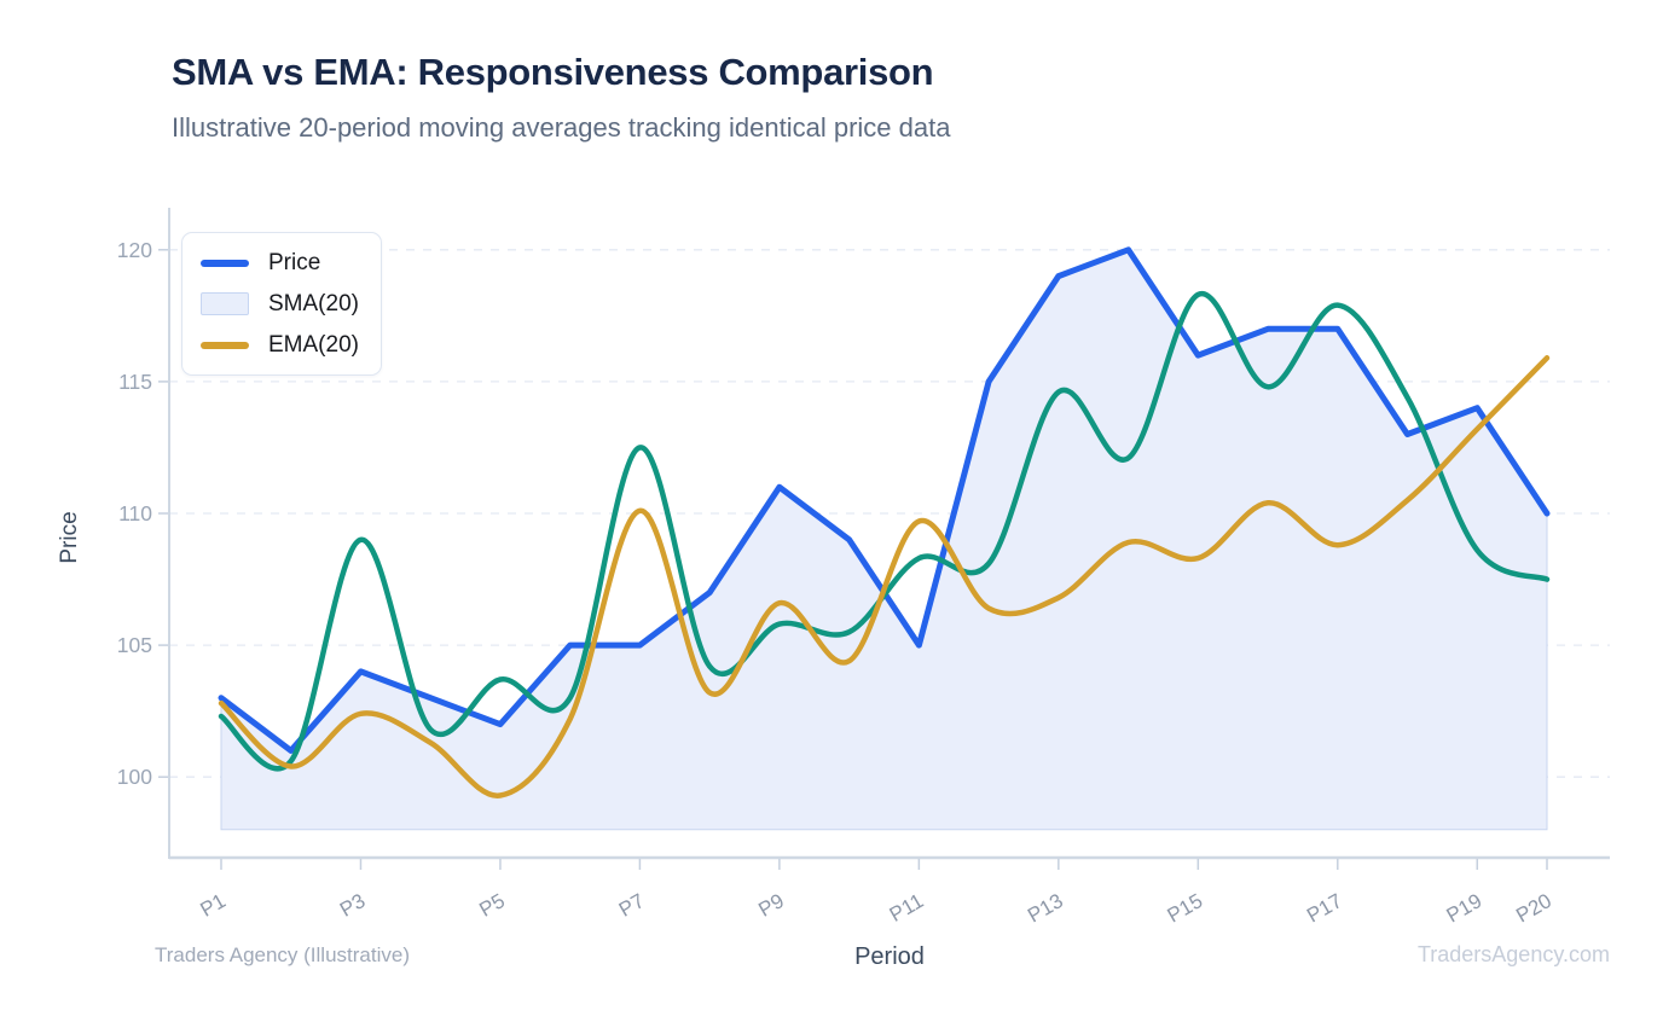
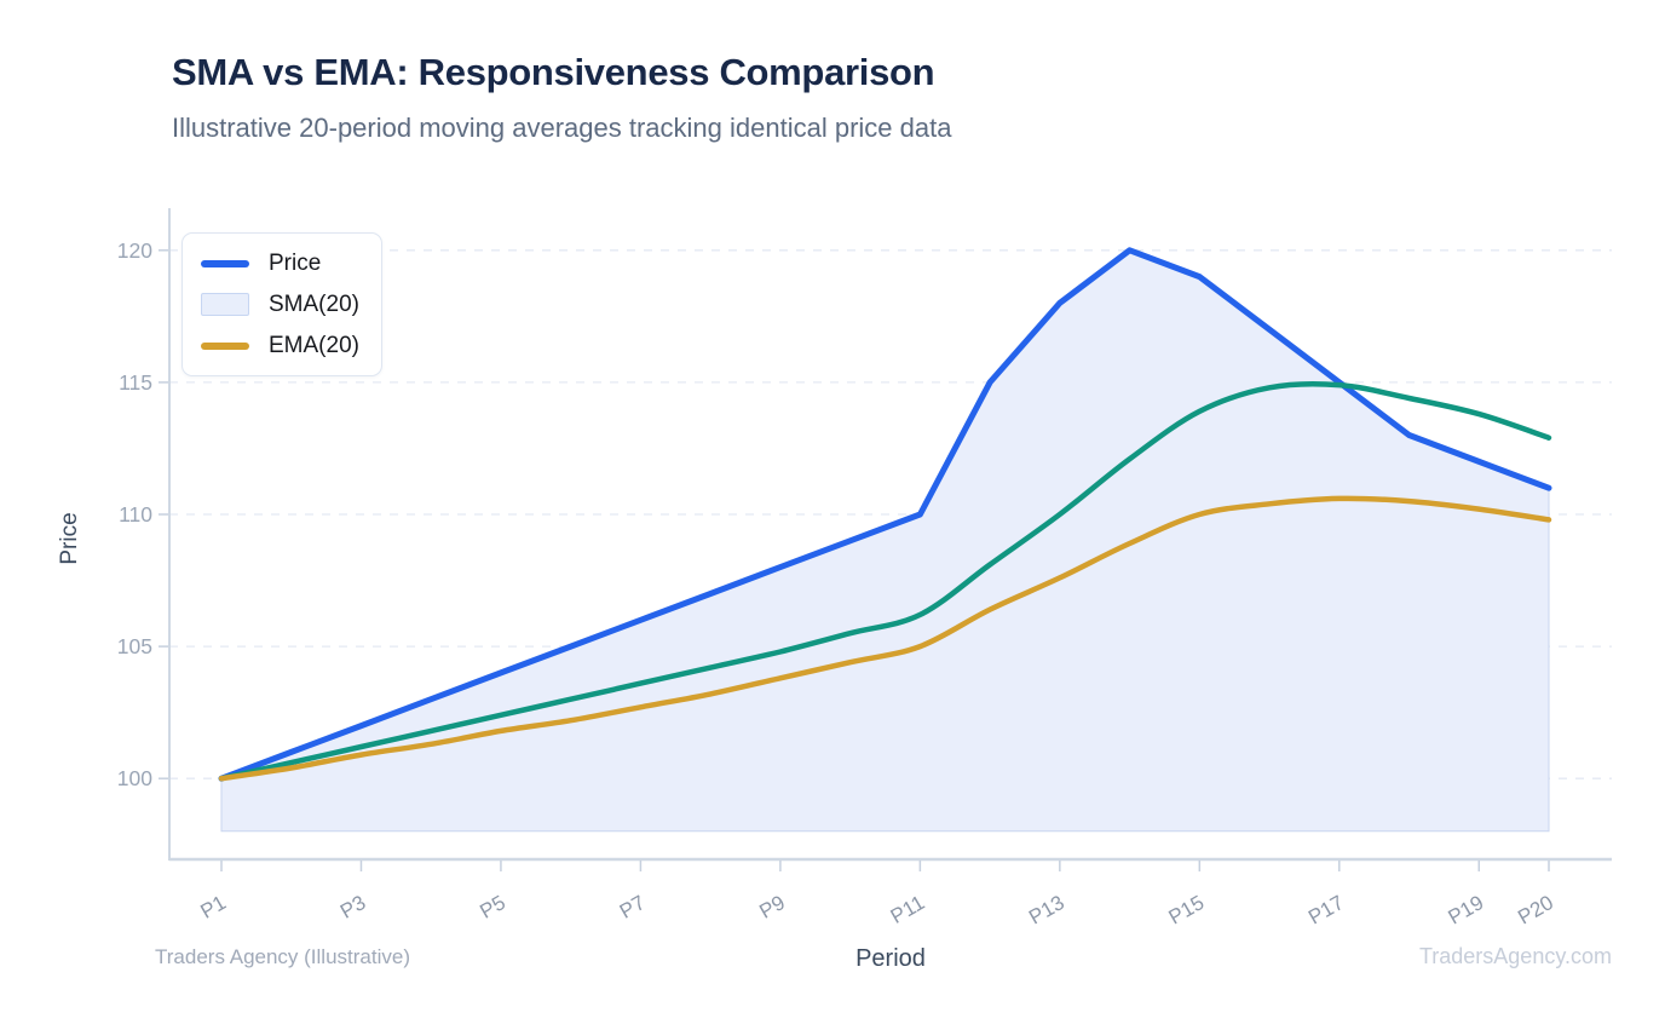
Price/P1: 103 -> 100
SMA(20)/P1: 102.3 -> 100.0
EMA(20)/P1: 102.8 -> 100.0
Price/P3: 104 -> 102
SMA(20)/P3: 109.0 -> 101.2
EMA(20)/P3: 102.4 -> 100.9
Price/P5: 102 -> 104
SMA(20)/P5: 103.7 -> 102.4
EMA(20)/P5: 99.3 -> 101.8
Price/P7: 105 -> 106
SMA(20)/P7: 112.5 -> 103.6
EMA(20)/P7: 110.1 -> 102.7
Price/P9: 111 -> 108
SMA(20)/P9: 105.8 -> 104.8
EMA(20)/P9: 106.6 -> 103.8
Price/P11: 105 -> 110
SMA(20)/P11: 108.3 -> 106.2
EMA(20)/P11: 109.7 -> 105.0
Price/P13: 119 -> 118
SMA(20)/P13: 114.6 -> 110.0
EMA(20)/P13: 106.8 -> 107.6
Price/P15: 116 -> 119
SMA(20)/P15: 118.3 -> 113.9
EMA(20)/P15: 108.3 -> 110.0
Price/P17: 117 -> 115
SMA(20)/P17: 117.9 -> 114.9
EMA(20)/P17: 108.8 -> 110.6
Price/P19: 114 -> 112
SMA(20)/P19: 108.6 -> 113.8
EMA(20)/P19: 113.2 -> 110.2
Price/P20: 110 -> 111
SMA(20)/P20: 107.5 -> 112.9
EMA(20)/P20: 115.9 -> 109.8
